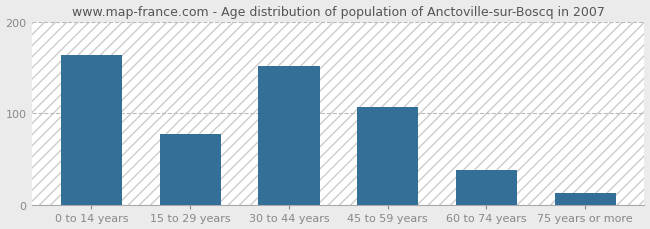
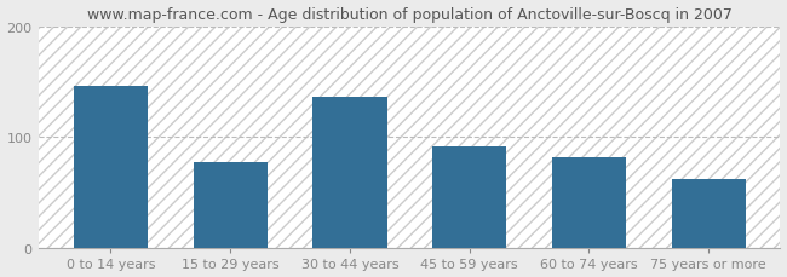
0 to 14 years: 163 -> 146
30 to 44 years: 152 -> 136
45 to 59 years: 107 -> 92
60 to 74 years: 38 -> 82
75 years or more: 13 -> 62
